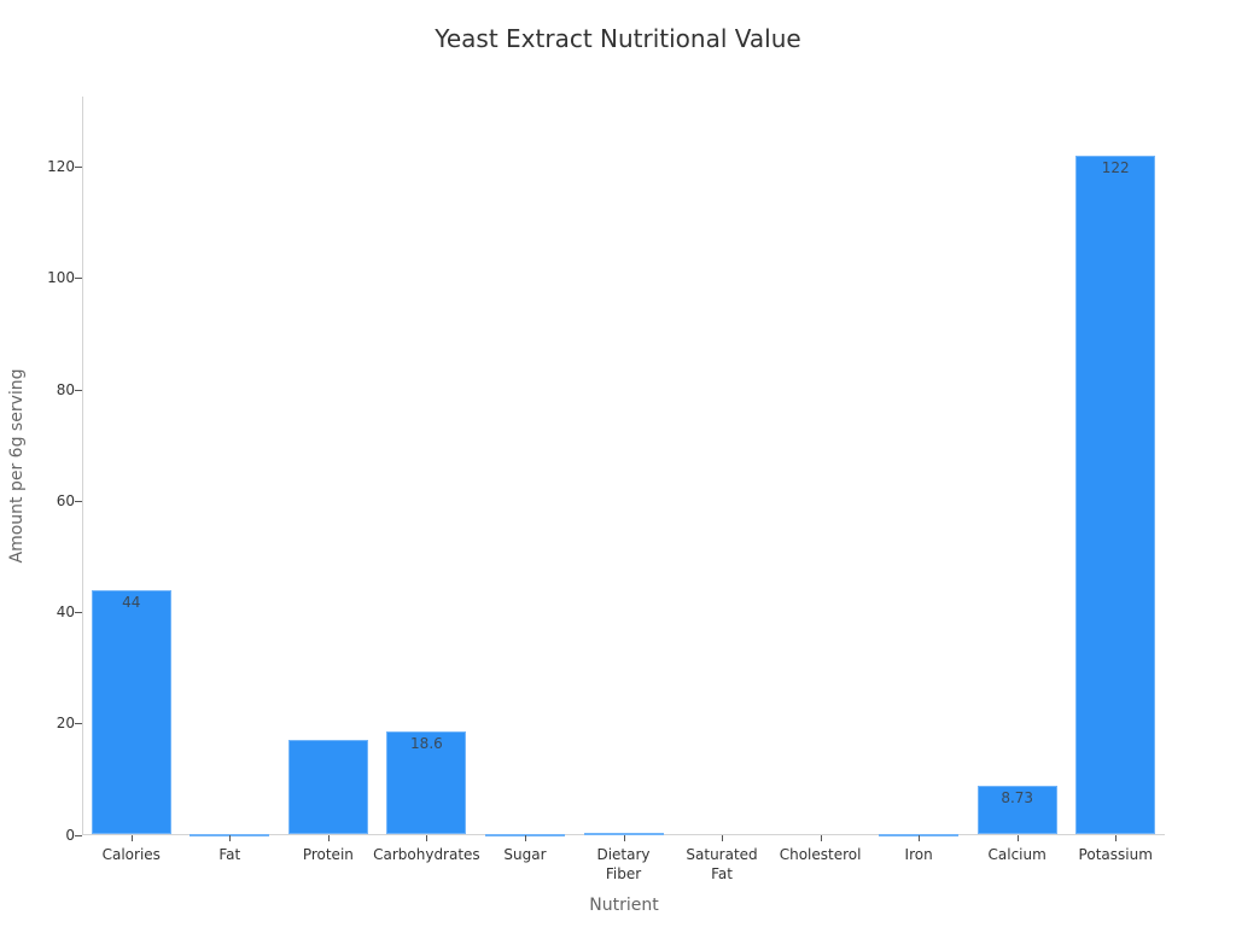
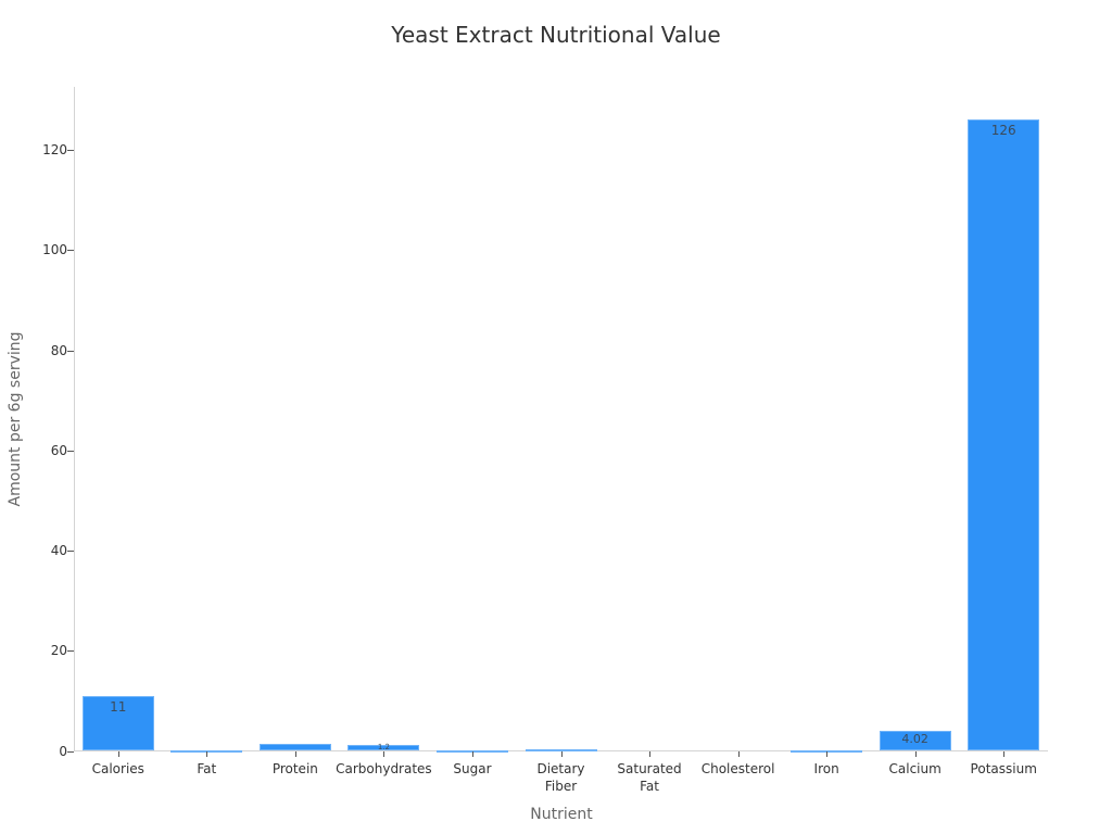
Calories: 44 -> 11
Protein: 17 -> 2
Carbohydrates: 18.6 -> 1.2
Calcium: 8.73 -> 4.02
Potassium: 122 -> 126
